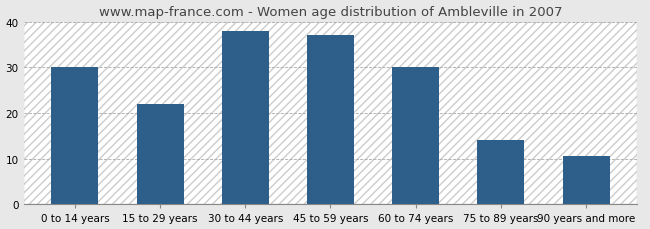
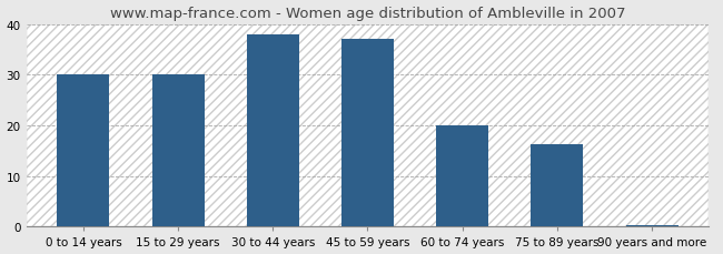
15 to 29 years: 22.0 -> 30.0
60 to 74 years: 30.0 -> 20.0
75 to 89 years: 14.0 -> 16.3
90 years and more: 10.5 -> 0.4
